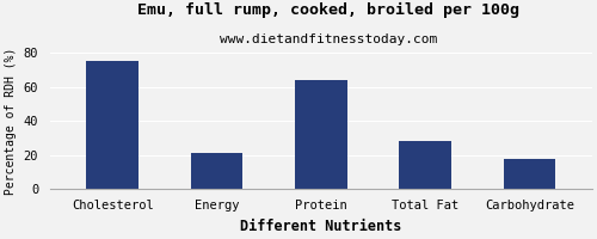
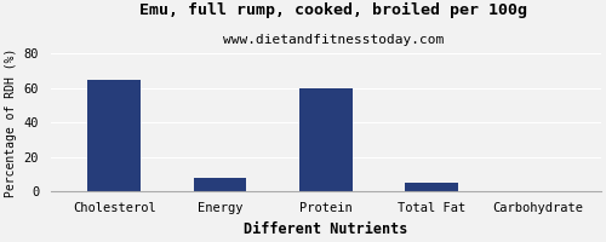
Cholesterol: 75 -> 65
Energy: 21 -> 8
Protein: 64 -> 60
Total Fat: 28 -> 5
Carbohydrate: 18 -> 0
